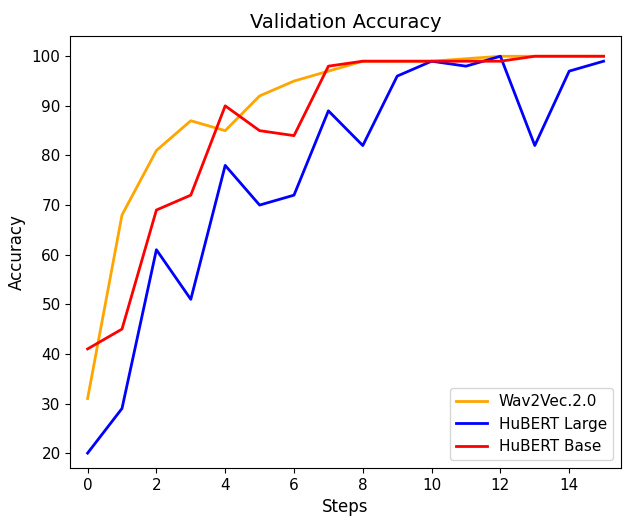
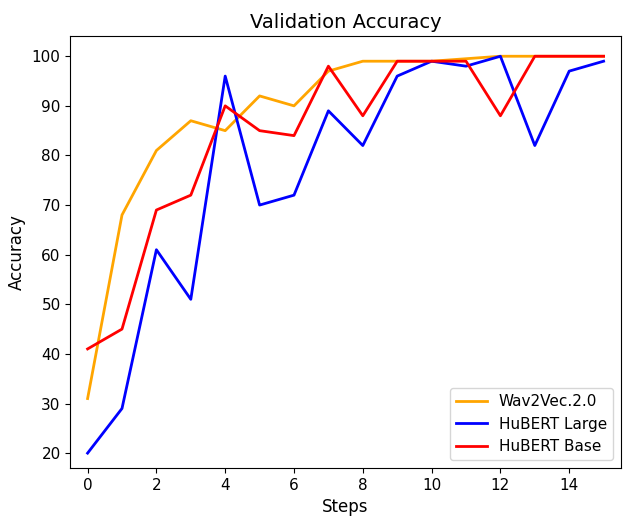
HuBERT Large/4: 78 -> 96
Wav2Vec.2.0/6: 95.0 -> 90.0
HuBERT Base/8: 99 -> 88
HuBERT Base/12: 99 -> 88
